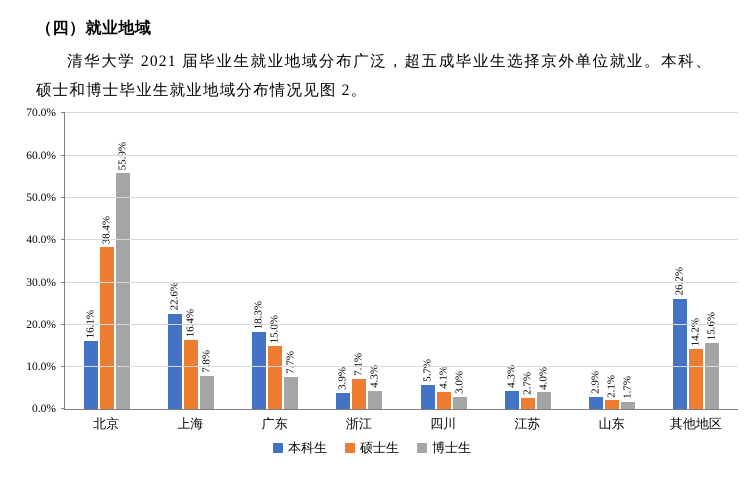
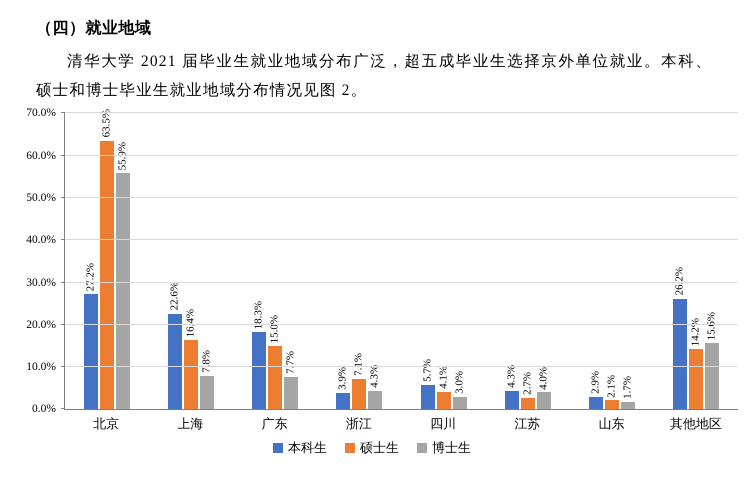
本科生/北京: 16.1% -> 27.2%
硕士生/北京: 38.4% -> 63.5%
